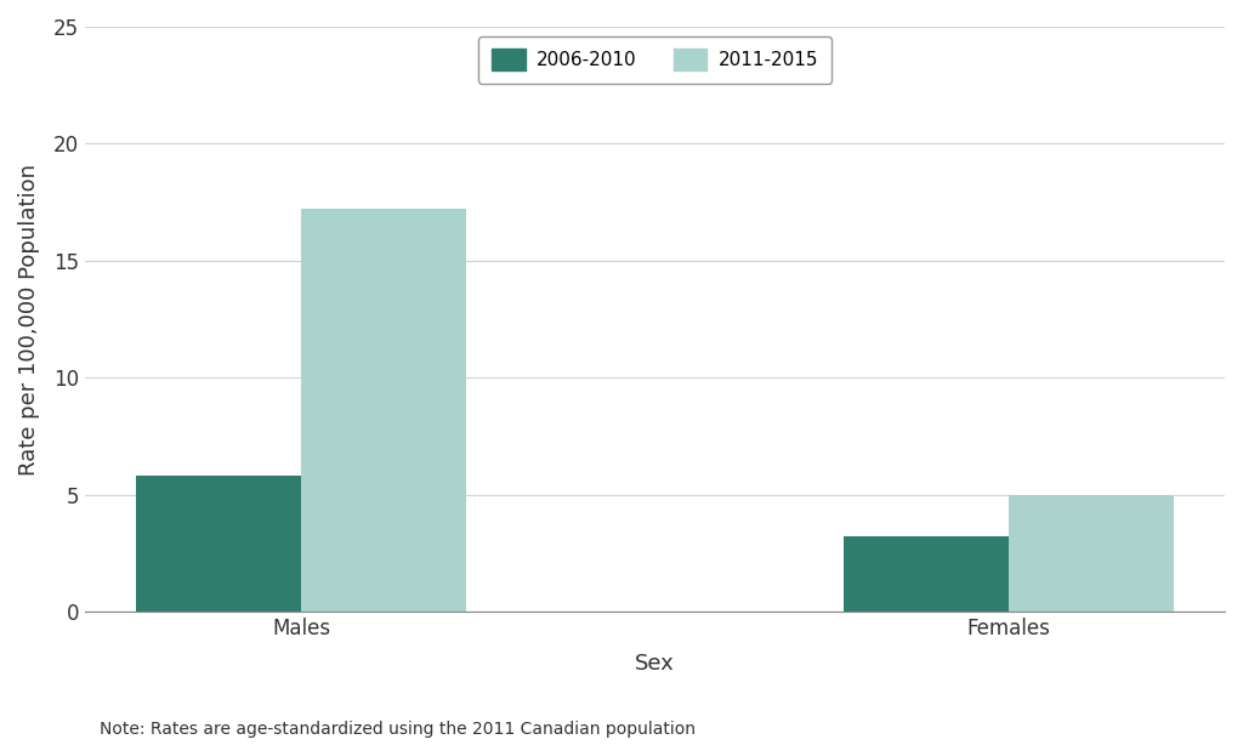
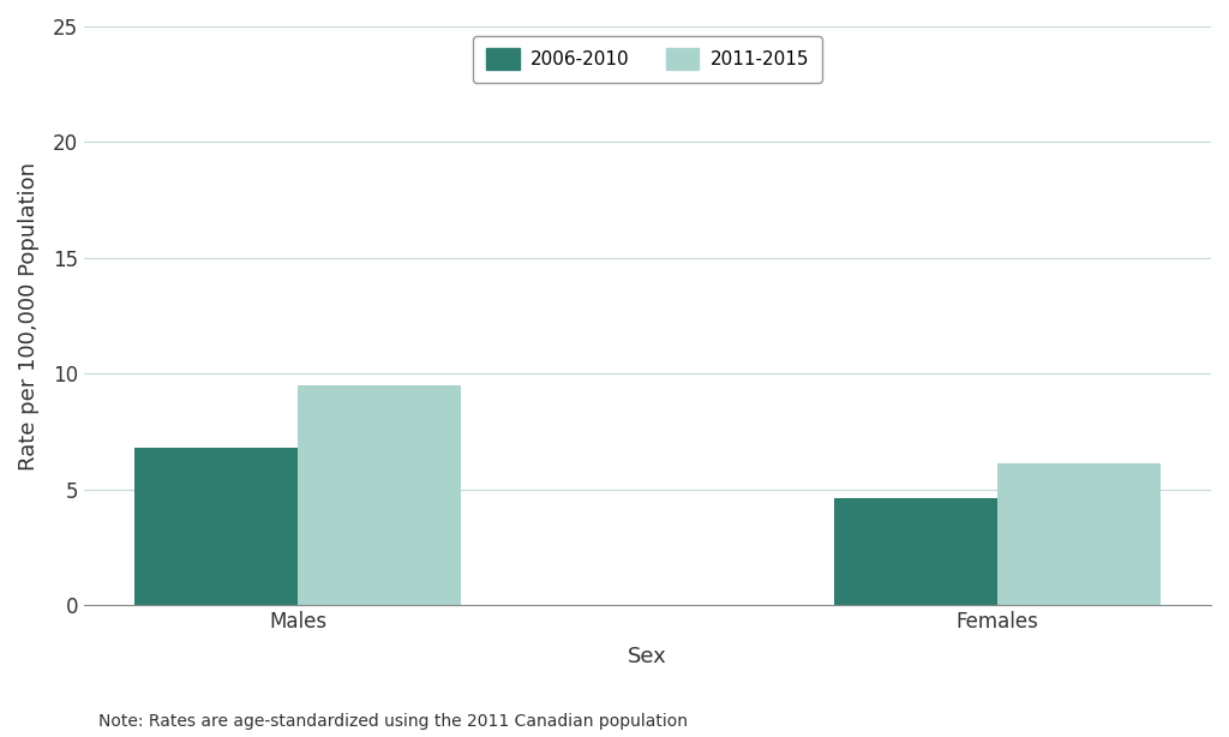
2006-2010/Males: 5.8 -> 6.8
2011-2015/Males: 17.2 -> 9.5
2006-2010/Females: 3.2 -> 4.6
2011-2015/Females: 5.0 -> 6.1
